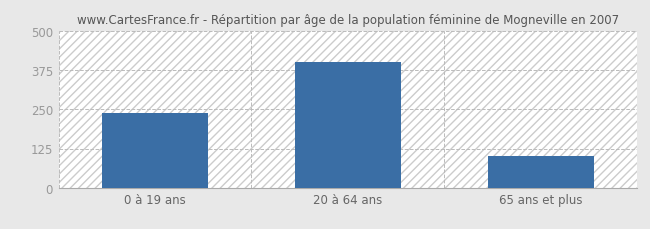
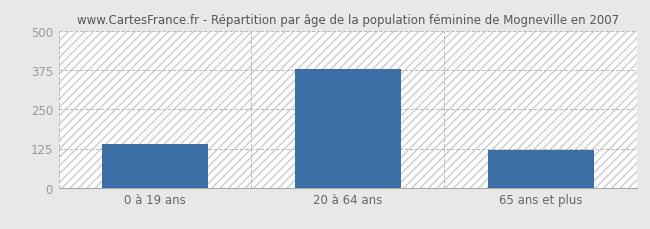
0 à 19 ans: 240 -> 140
20 à 64 ans: 400 -> 380
65 ans et plus: 100 -> 120
